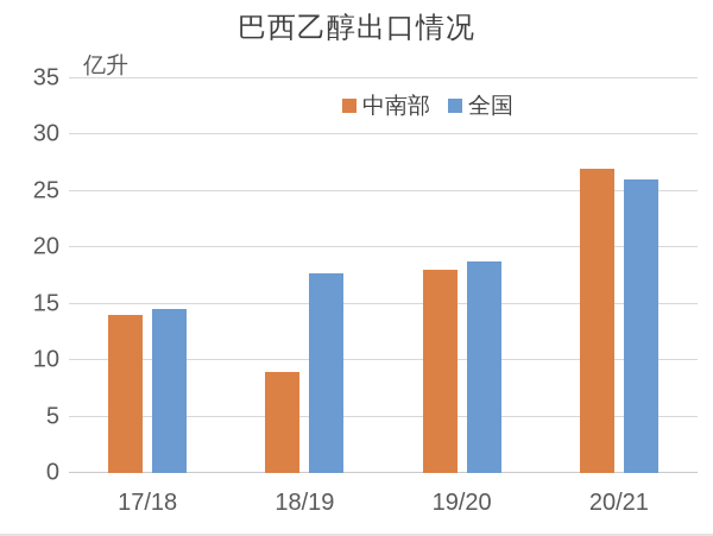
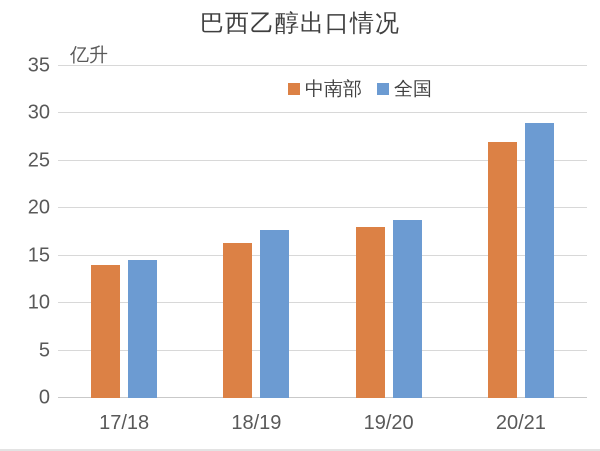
中南部/18/19: 9 -> 16
全国/20/21: 26 -> 29
